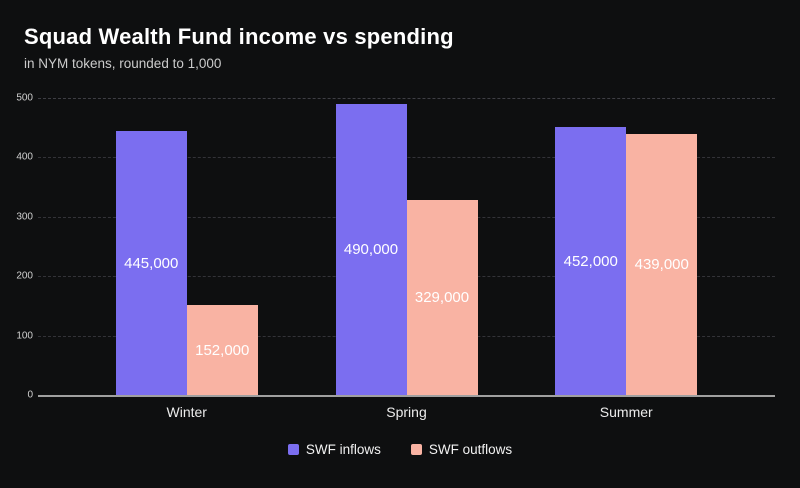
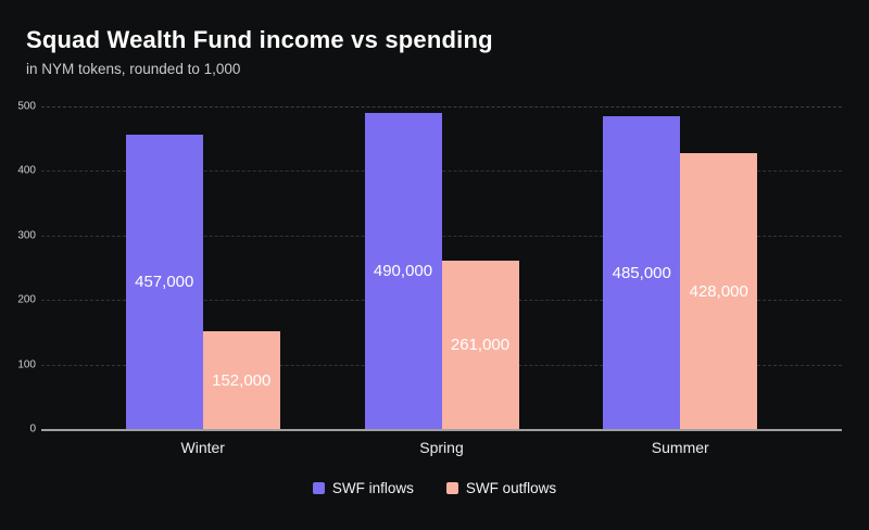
SWF inflows/Winter: 445,000 -> 457,000
SWF outflows/Spring: 329,000 -> 261,000
SWF inflows/Summer: 452,000 -> 485,000
SWF outflows/Summer: 439,000 -> 428,000
